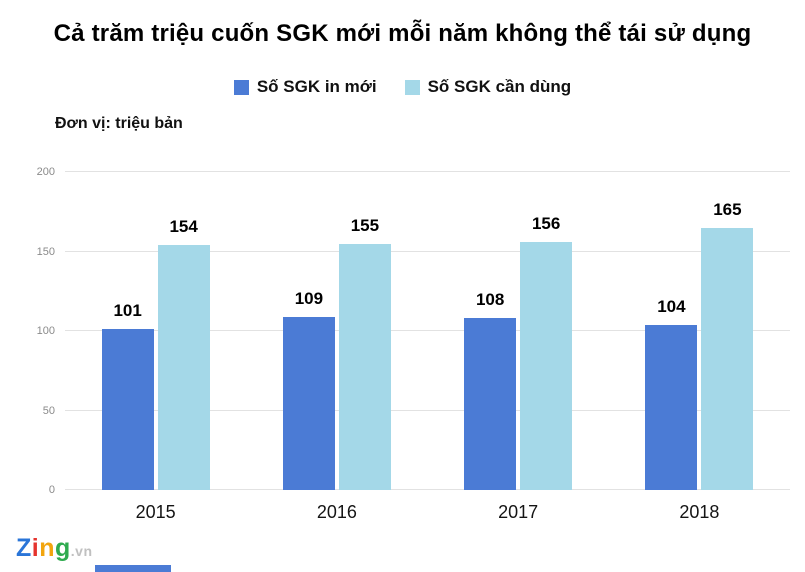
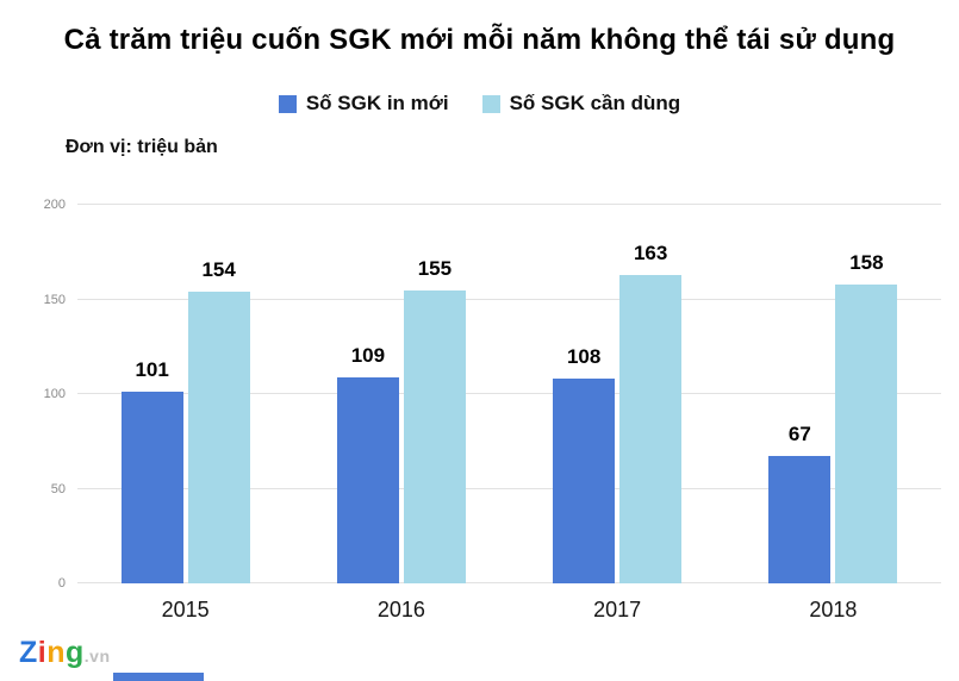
Số SGK cần dùng/2017: 156 -> 163
Số SGK in mới/2018: 104 -> 67
Số SGK cần dùng/2018: 165 -> 158
